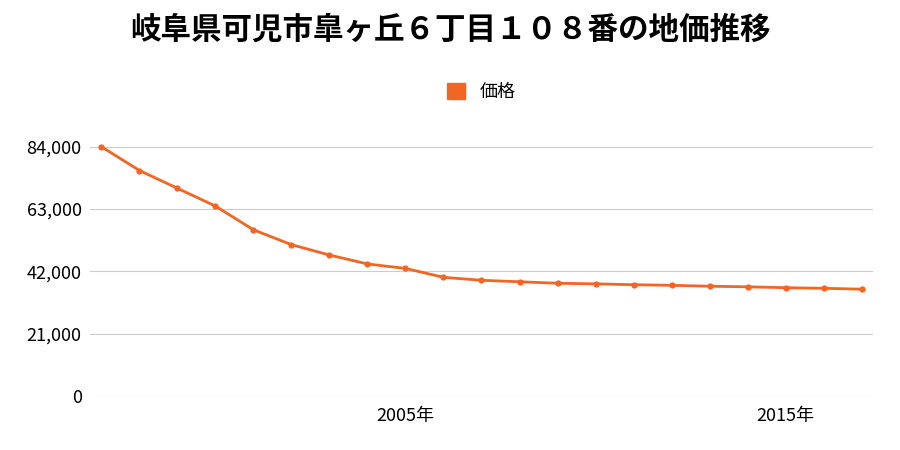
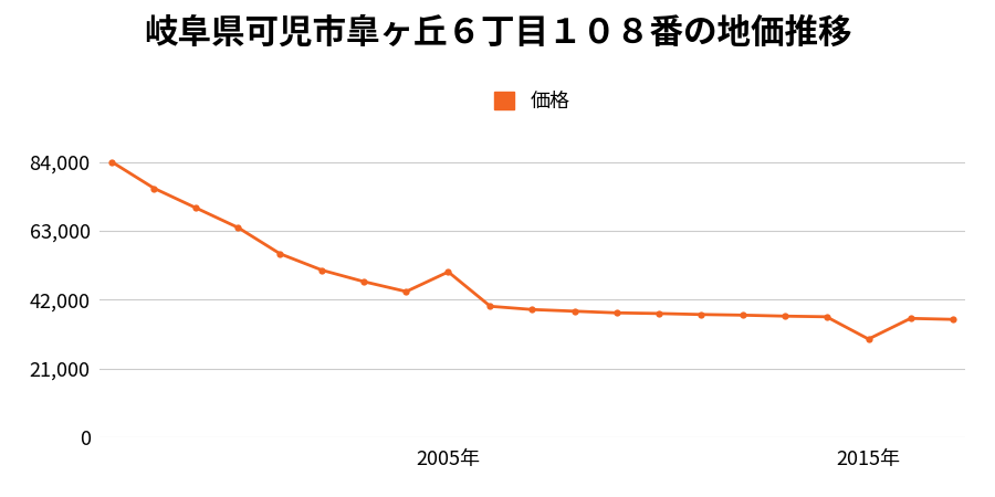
2005年: 43,000 -> 50,500
2015年: 36,500 -> 30,000
